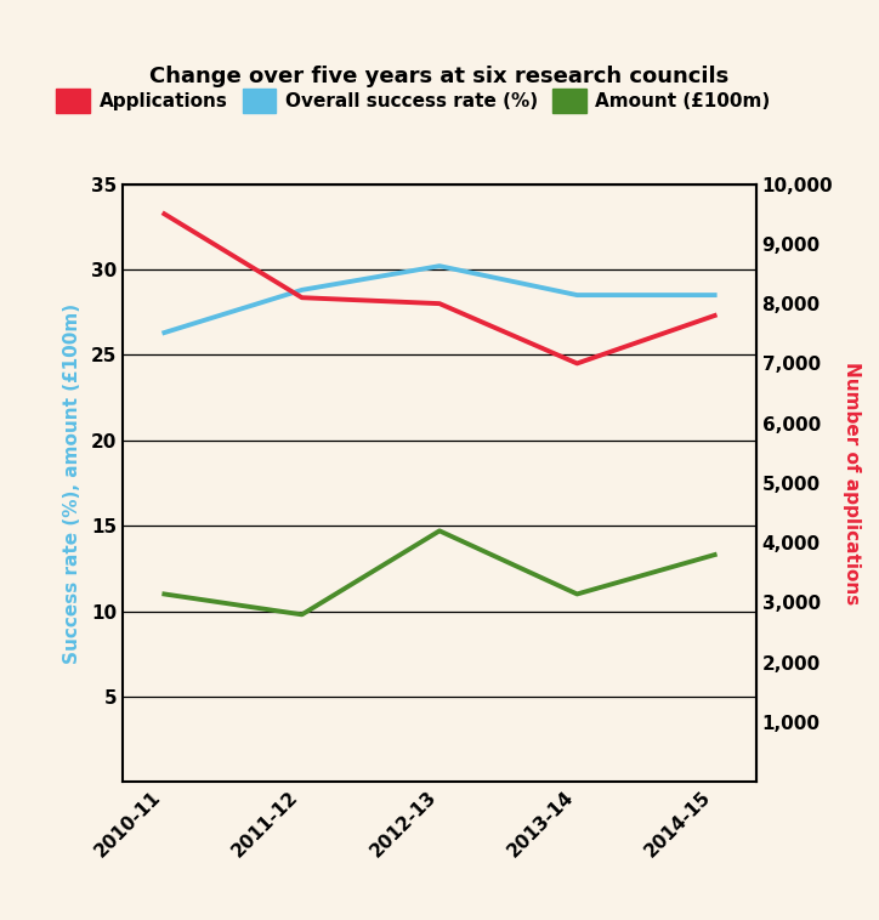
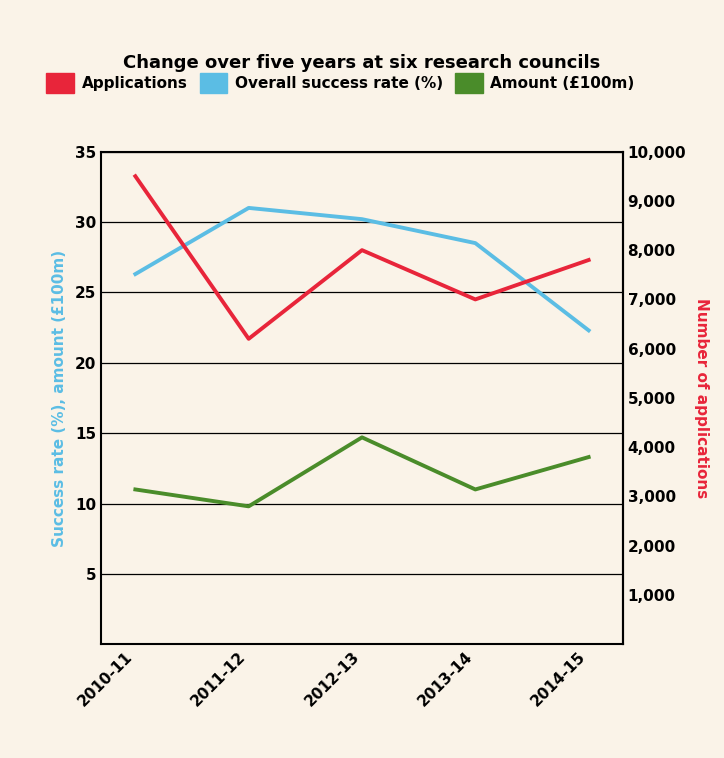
Applications/2011-12: 8,100 -> 6,200
Overall success rate (%)/2011-12: 28.8 -> 31.0
Overall success rate (%)/2014-15: 28.5 -> 22.3
